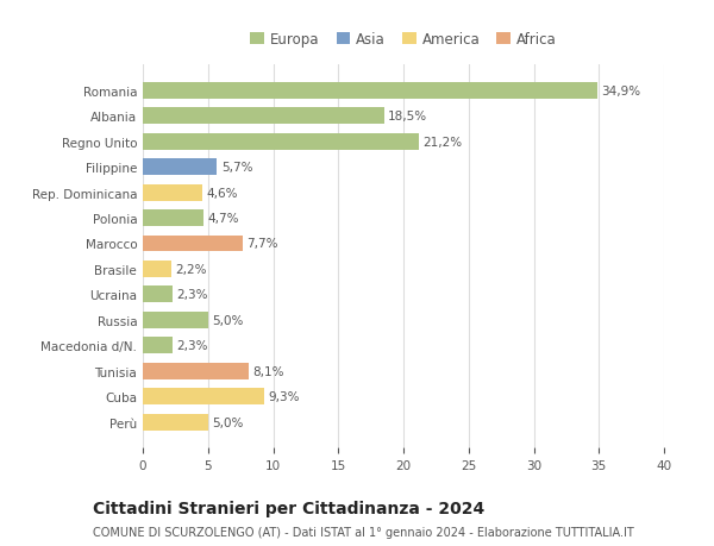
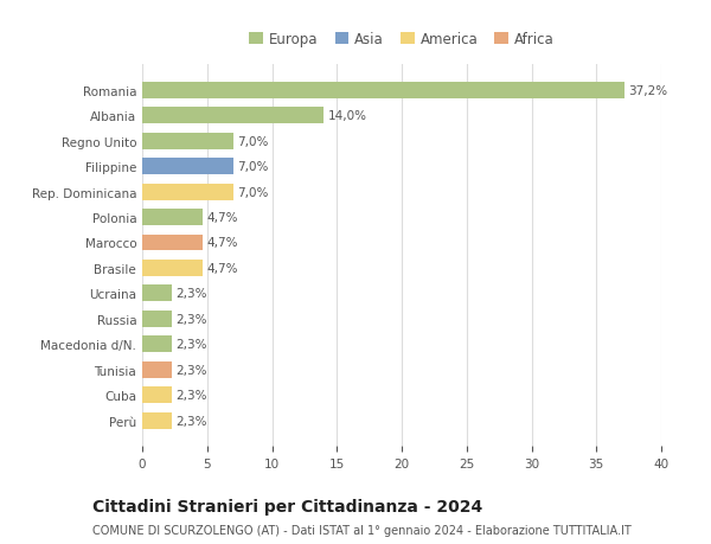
Romania: 34,9% -> 37,2%
Albania: 18,5% -> 14,0%
Regno Unito: 21,2% -> 7,0%
Filippine: 5,7% -> 7,0%
Rep. Dominicana: 4,6% -> 7,0%
Marocco: 7,7% -> 4,7%
Brasile: 2,2% -> 4,7%
Russia: 5,0% -> 2,3%
Tunisia: 8,1% -> 2,3%
Cuba: 9,3% -> 2,3%
Perù: 5,0% -> 2,3%
